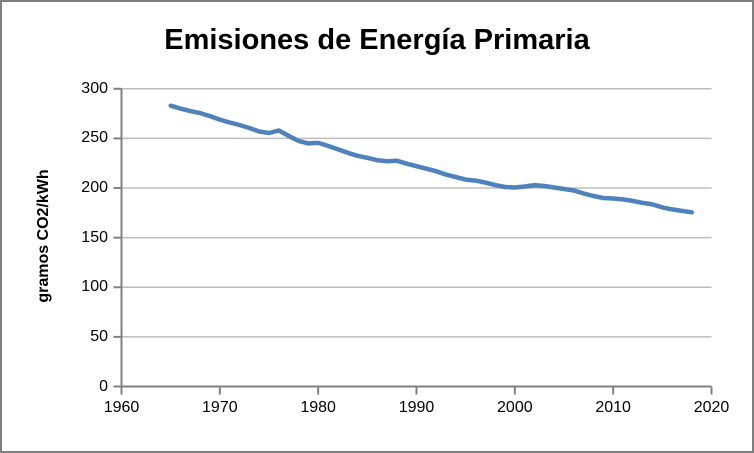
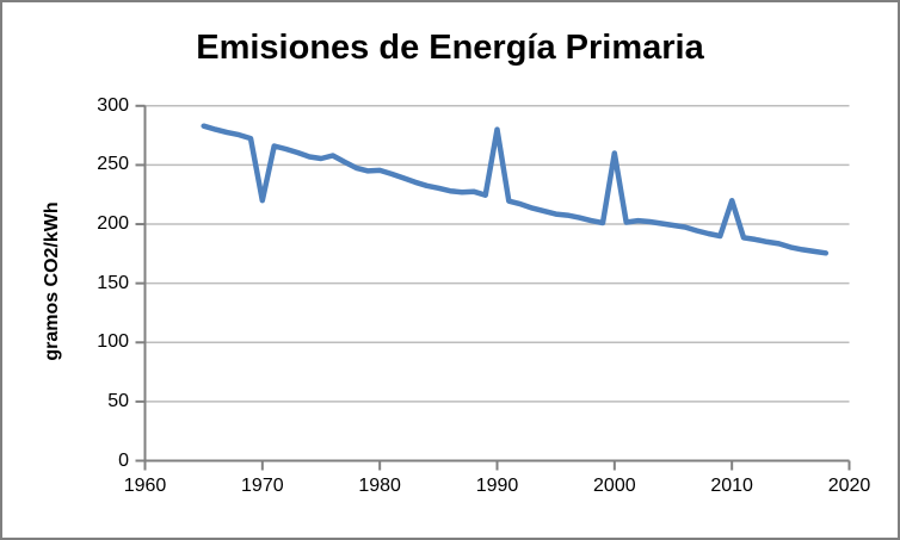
1970: 270 -> 220
1990: 220 -> 280
2000: 200 -> 260
2010: 190 -> 220
